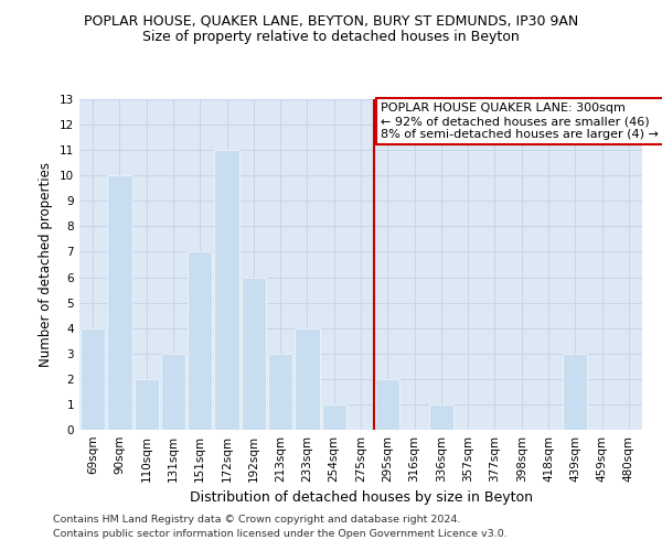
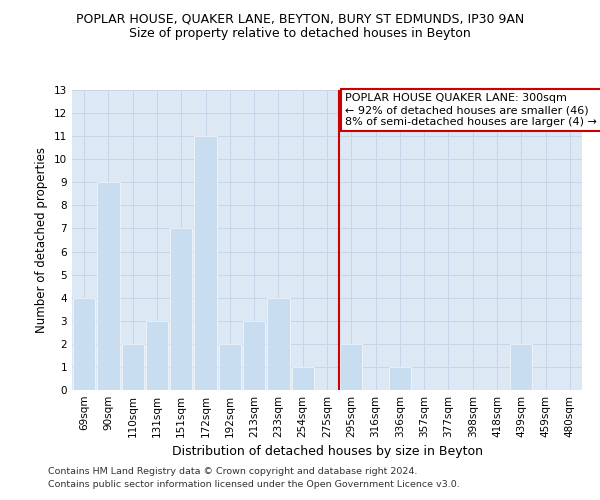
90sqm: 10 -> 9
192sqm: 6 -> 2
439sqm: 3 -> 2
